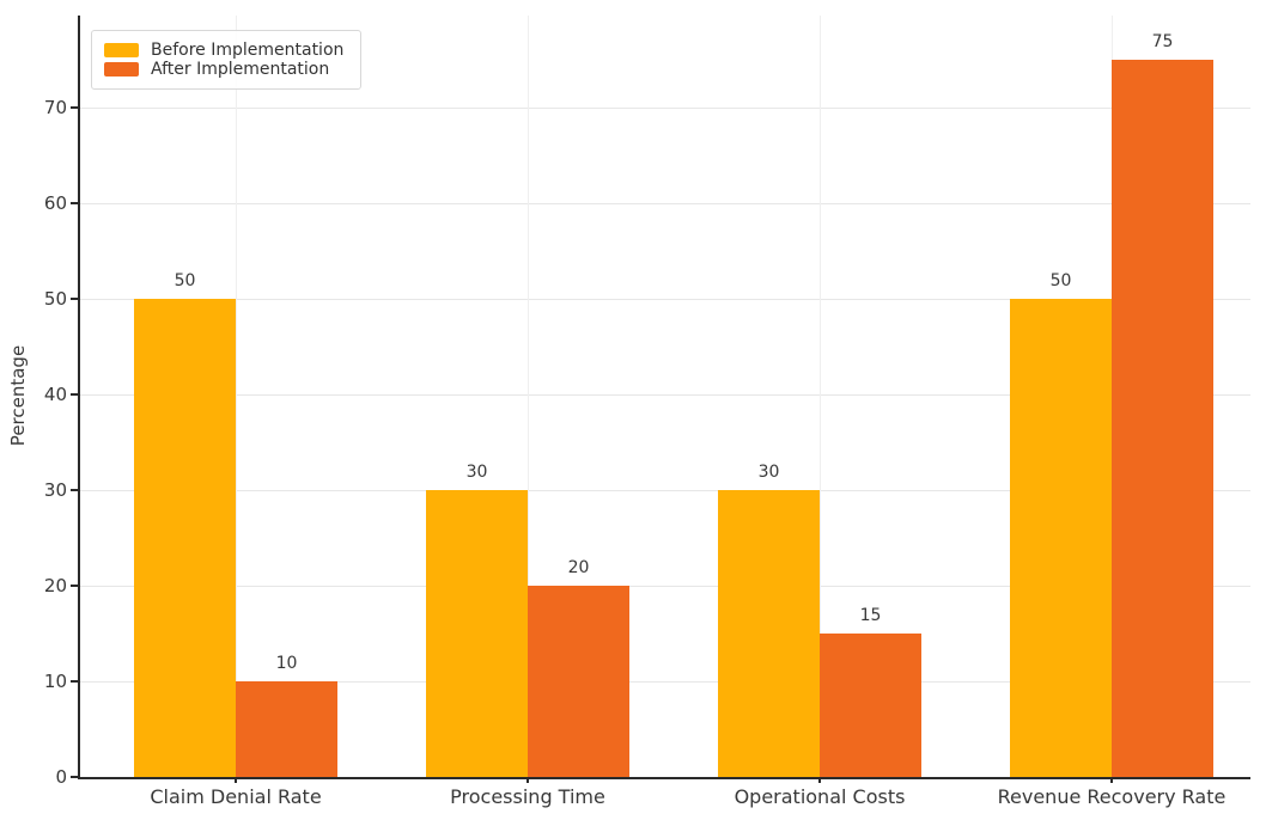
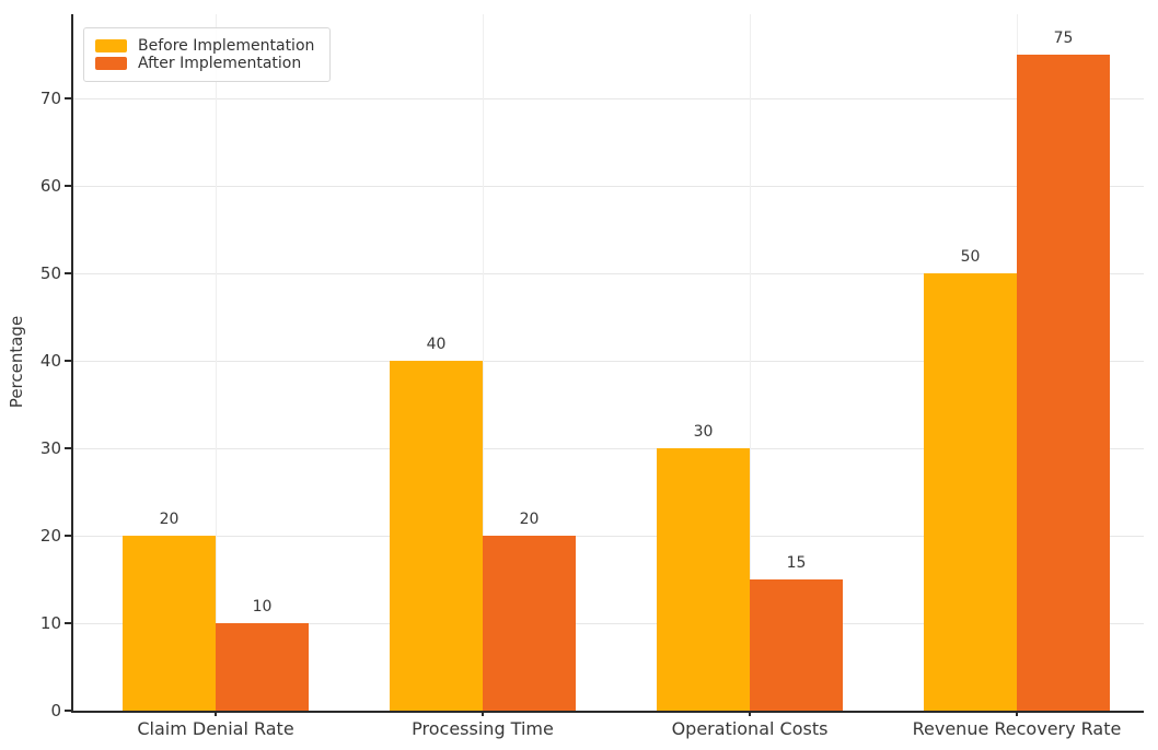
Before Implementation/Claim Denial Rate: 50 -> 20
Before Implementation/Processing Time: 30 -> 40
